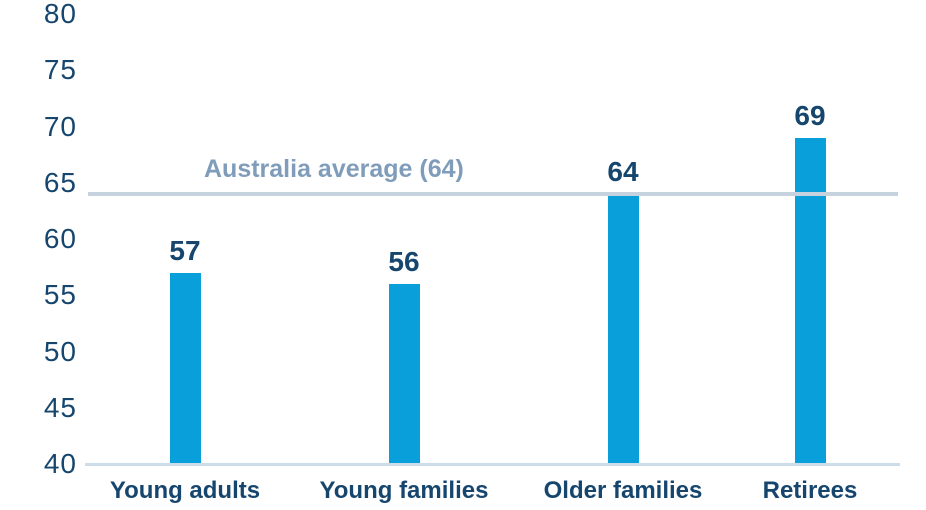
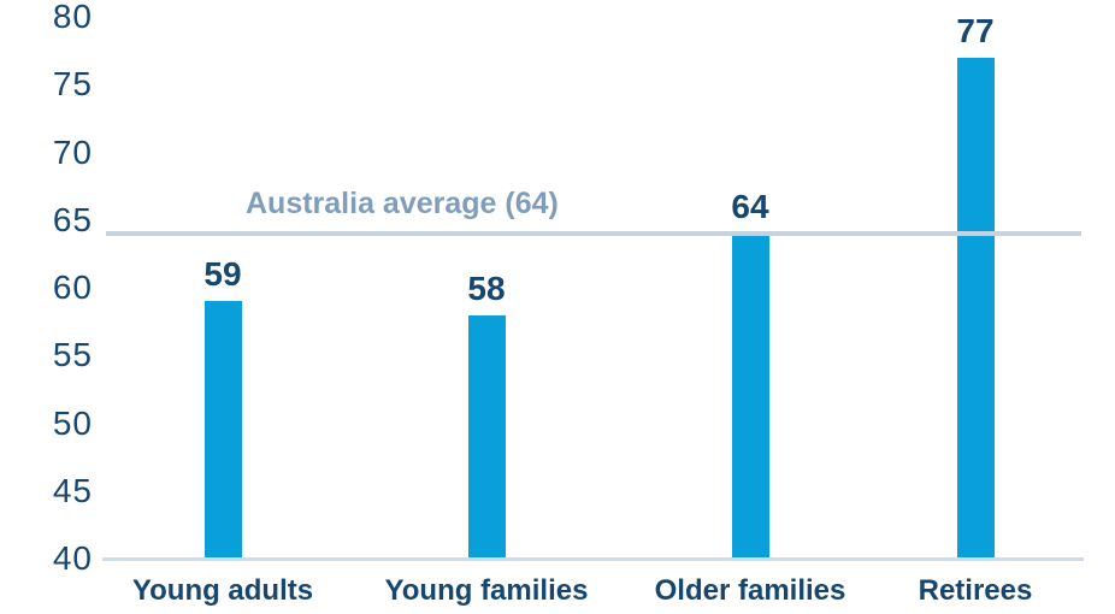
Young adults: 57 -> 59
Young families: 56 -> 58
Retirees: 69 -> 77
